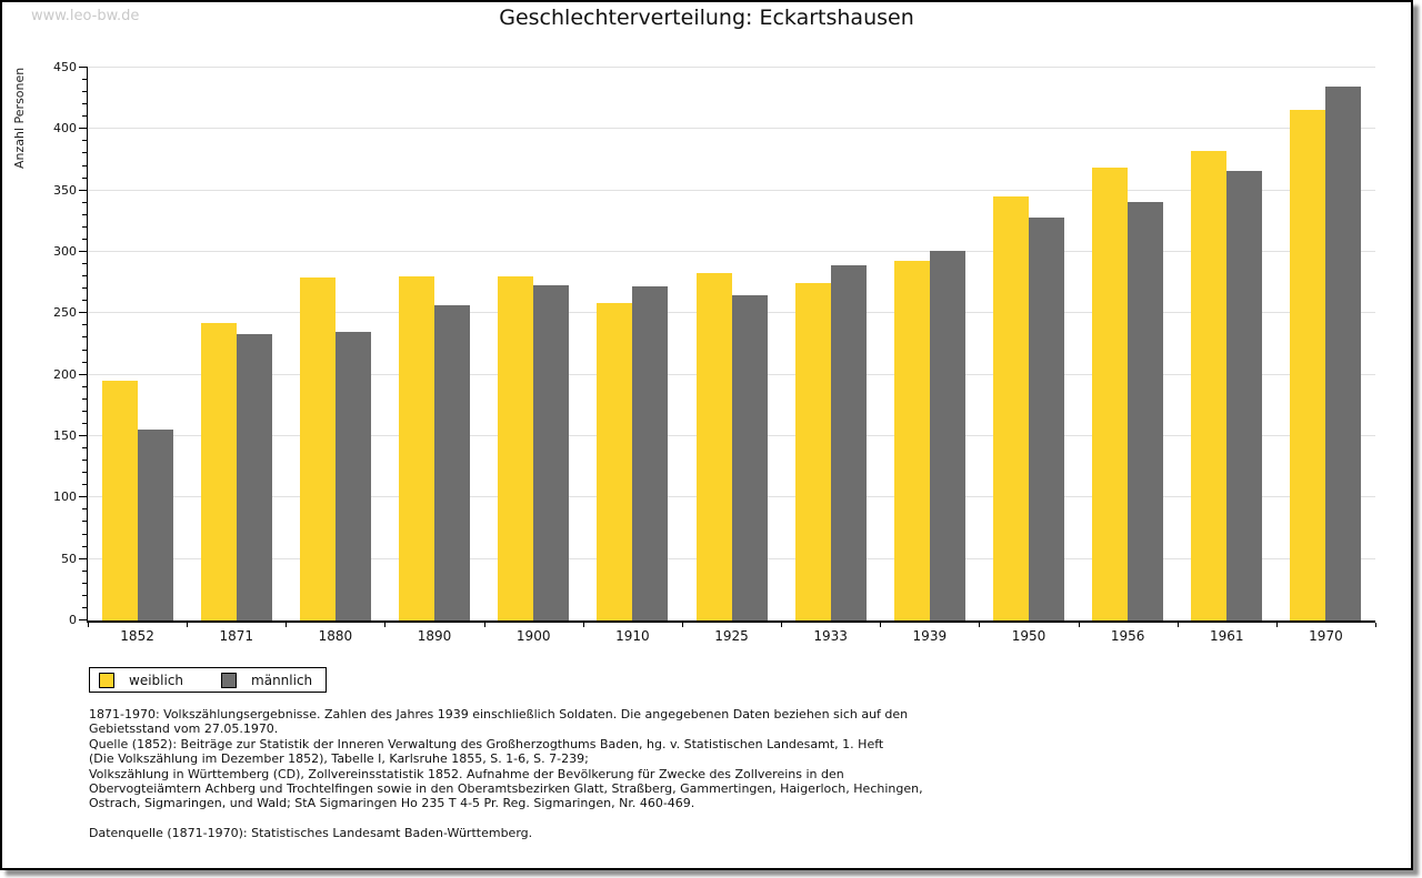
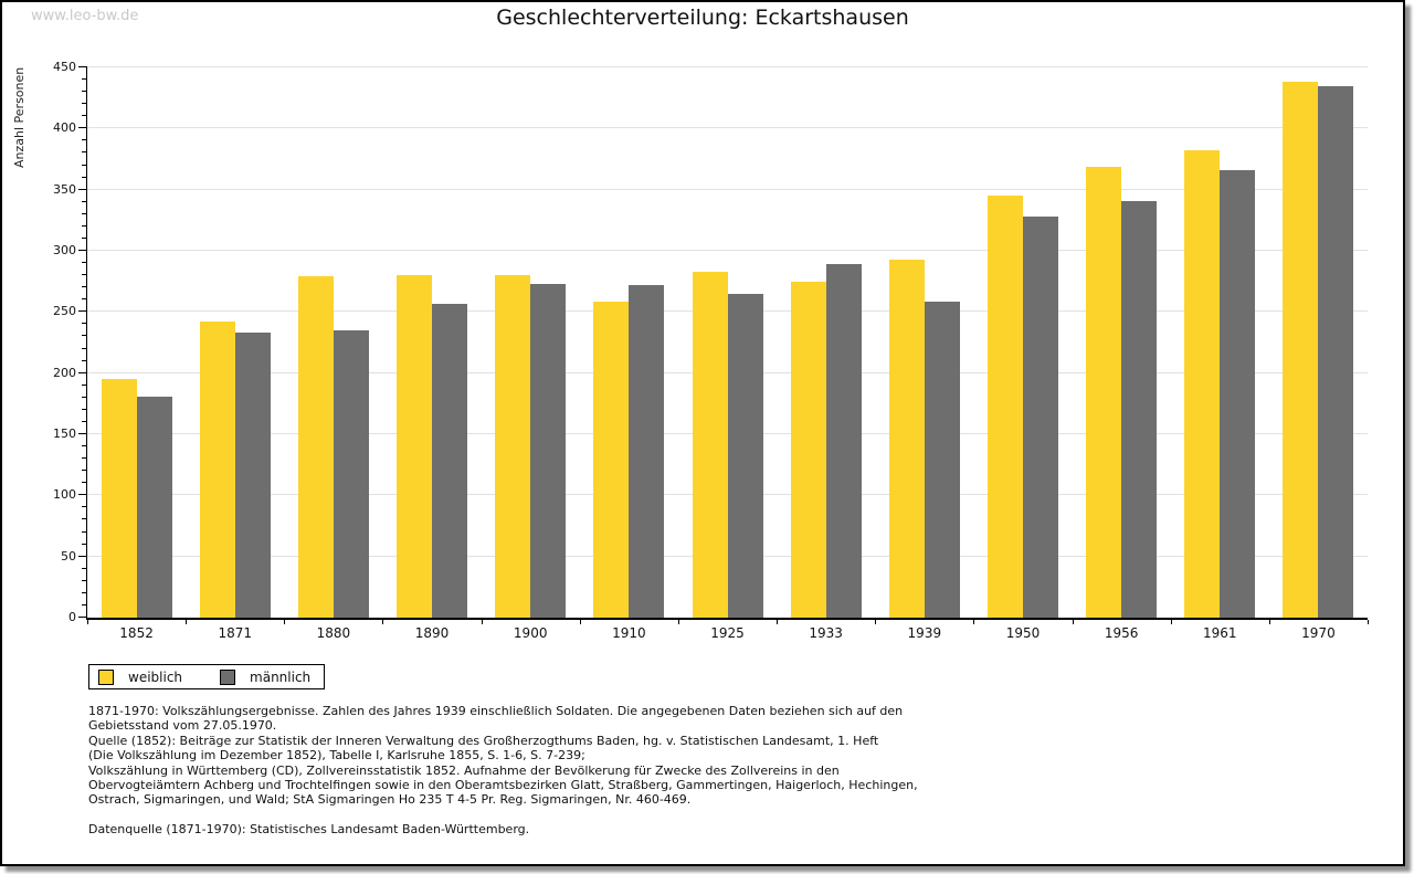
männlich/1852: 155 -> 181
männlich/1939: 301 -> 258
weiblich/1970: 416 -> 438
